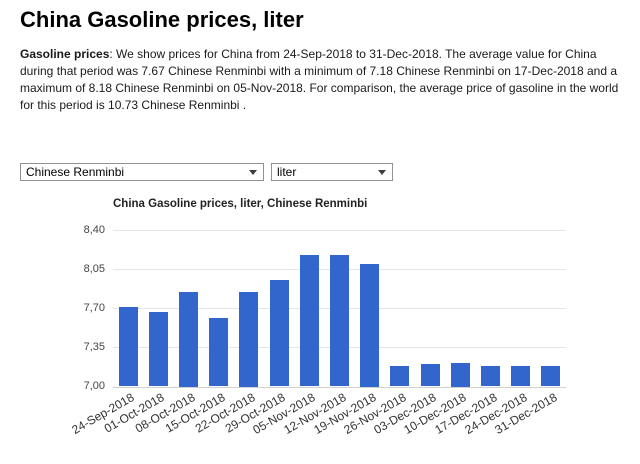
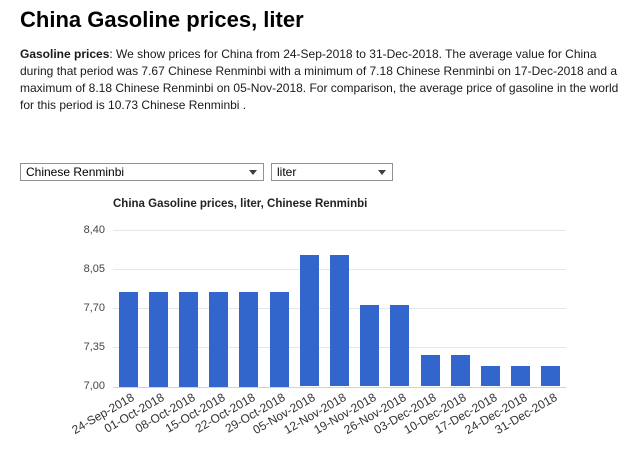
24-Sep-2018: 7,71 -> 7,85
01-Oct-2018: 7,67 -> 7,85
15-Oct-2018: 7,61 -> 7,85
29-Oct-2018: 7,95 -> 7,85
19-Nov-2018: 8,10 -> 7,73
26-Nov-2018: 7,18 -> 7,73
03-Dec-2018: 7,20 -> 7,28
10-Dec-2018: 7,21 -> 7,28
